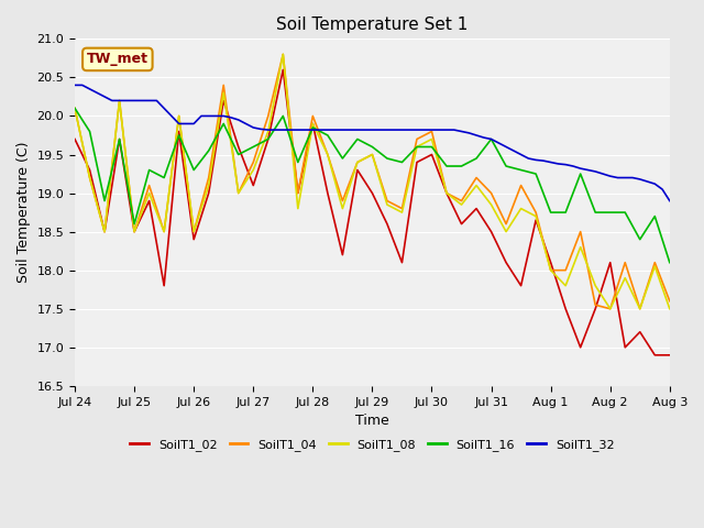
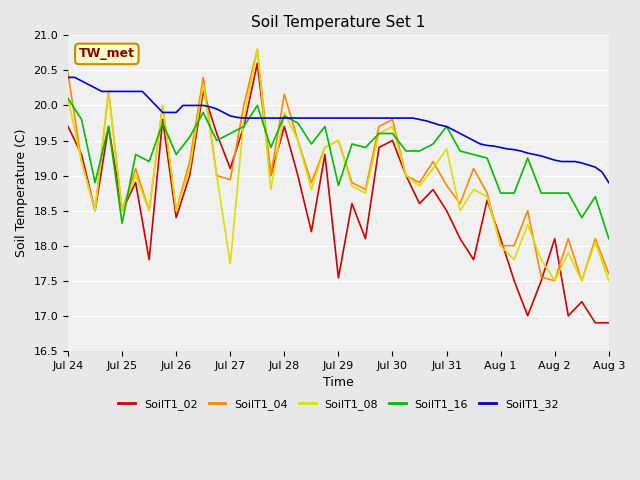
SoilT1_04/Jul 24: 20.10 -> 20.46
SoilT1_16/Jul 25: 18.60 -> 18.32
SoilT1_04/Jul 27: 19.40 -> 18.94
SoilT1_08/Jul 27: 19.30 -> 17.74
SoilT1_02/Jul 28: 19.90 -> 19.70
SoilT1_04/Jul 28: 20.00 -> 20.16
SoilT1_02/Jul 29: 19.00 -> 17.54
SoilT1_16/Jul 29: 19.60 -> 18.86
SoilT1_04/Jul 31: 19.00 -> 18.86
SoilT1_08/Jul 31: 18.85 -> 19.38
